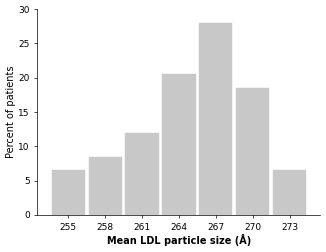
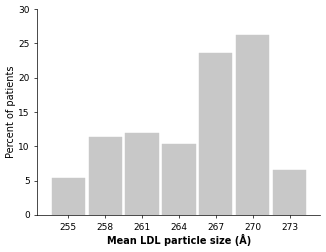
255: 6.5 -> 5.4
258: 8.5 -> 11.4
264: 20.5 -> 10.4
267: 28.0 -> 23.6
270: 18.5 -> 26.2
